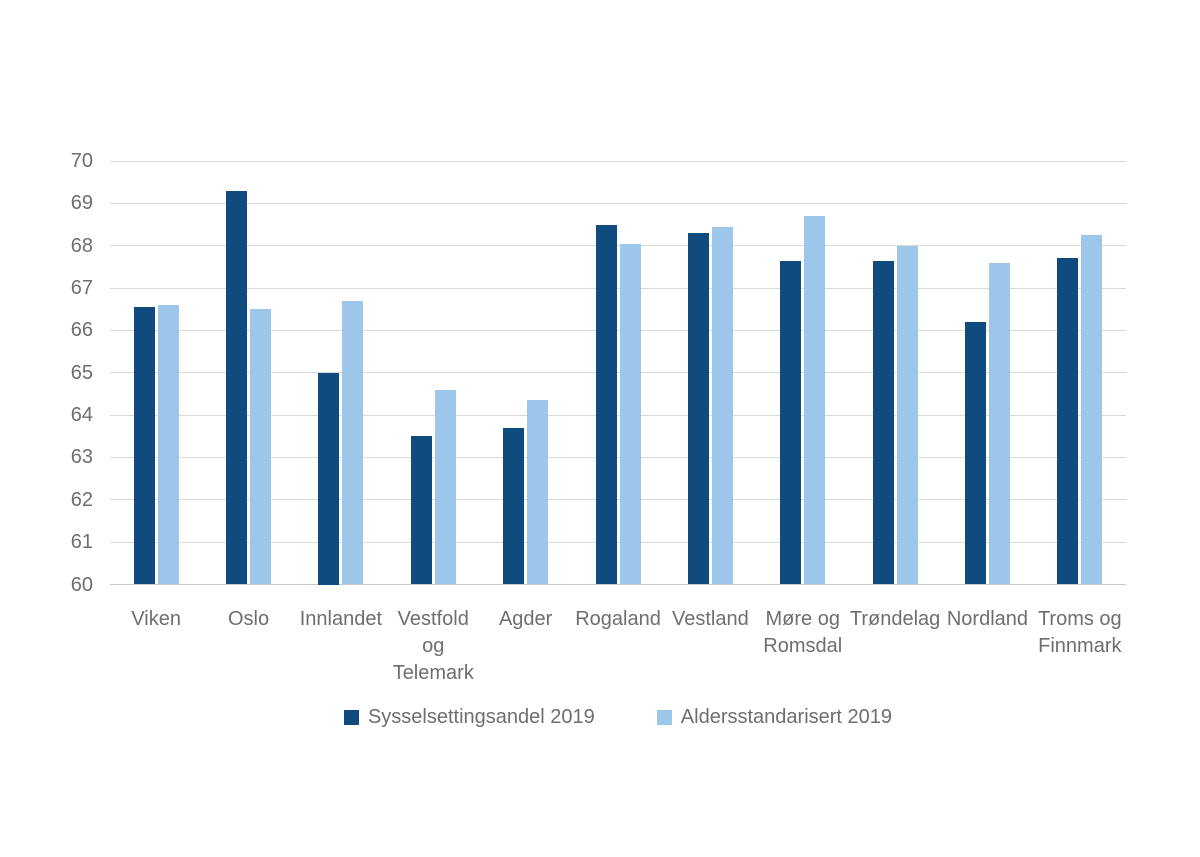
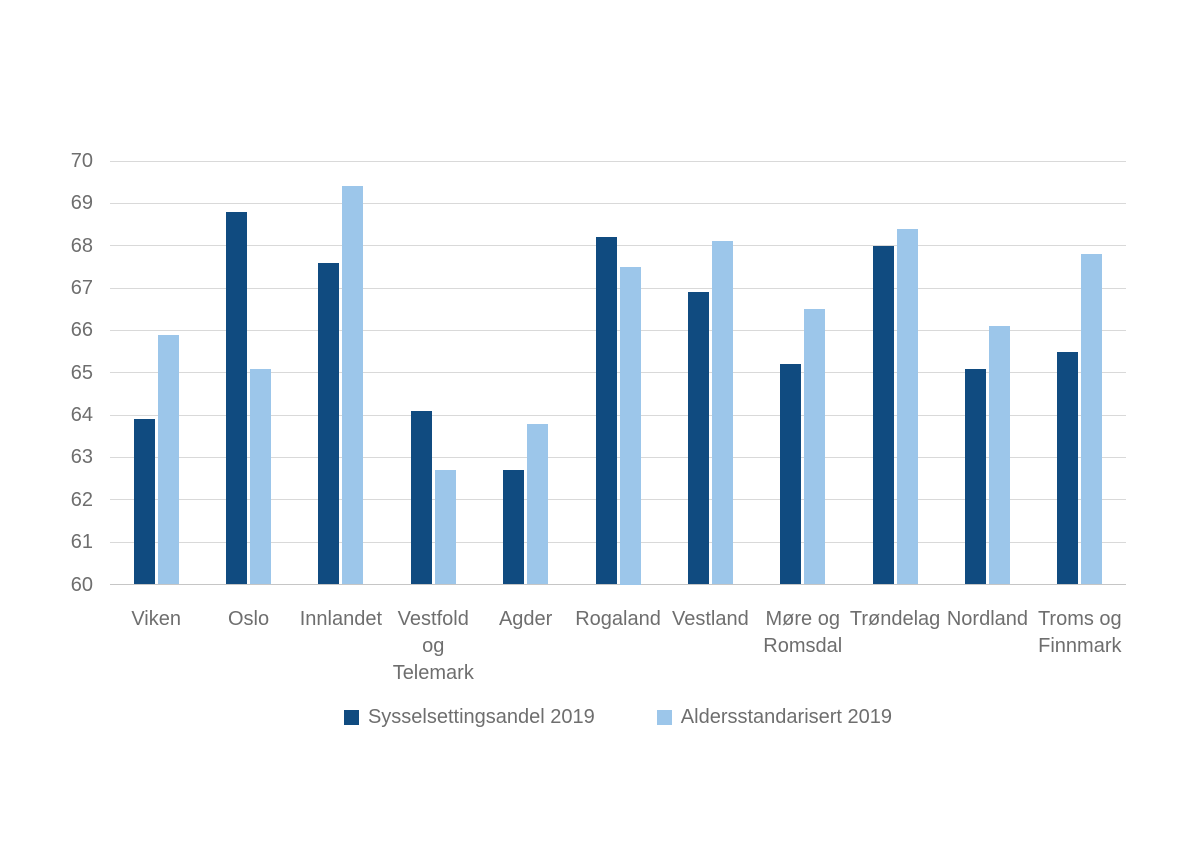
Sysselsettingsandel 2019/Viken: 66.5 -> 63.9
Aldersstandarisert 2019/Viken: 66.6 -> 65.9
Sysselsettingsandel 2019/Oslo: 69.3 -> 68.8
Aldersstandarisert 2019/Oslo: 66.5 -> 65.1
Sysselsettingsandel 2019/Innlandet: 65.0 -> 67.6
Aldersstandarisert 2019/Innlandet: 66.7 -> 69.4
Sysselsettingsandel 2019/Vestfold og Telemark: 63.5 -> 64.1
Aldersstandarisert 2019/Vestfold og Telemark: 64.6 -> 62.7
Sysselsettingsandel 2019/Agder: 63.7 -> 62.7
Aldersstandarisert 2019/Agder: 64.3 -> 63.8
Sysselsettingsandel 2019/Rogaland: 68.5 -> 68.2
Aldersstandarisert 2019/Rogaland: 68.0 -> 67.5
Sysselsettingsandel 2019/Vestland: 68.3 -> 66.9
Aldersstandarisert 2019/Vestland: 68.5 -> 68.1
Sysselsettingsandel 2019/Møre og Romsdal: 67.7 -> 65.2
Aldersstandarisert 2019/Møre og Romsdal: 68.7 -> 66.5
Sysselsettingsandel 2019/Trøndelag: 67.7 -> 68.0
Aldersstandarisert 2019/Trøndelag: 68.0 -> 68.4
Sysselsettingsandel 2019/Nordland: 66.2 -> 65.1
Aldersstandarisert 2019/Nordland: 67.6 -> 66.1
Sysselsettingsandel 2019/Troms og Finnmark: 67.7 -> 65.5
Aldersstandarisert 2019/Troms og Finnmark: 68.2 -> 67.8
